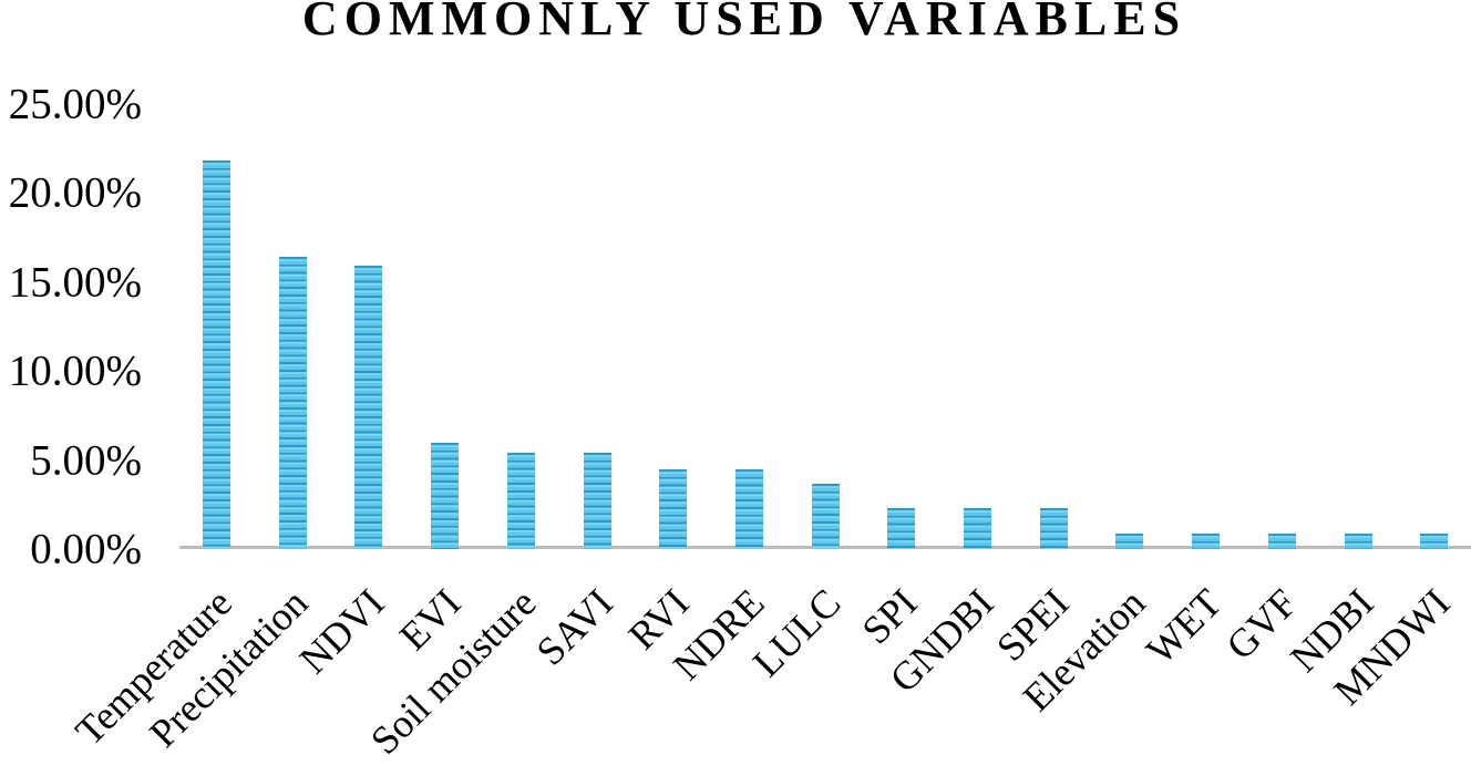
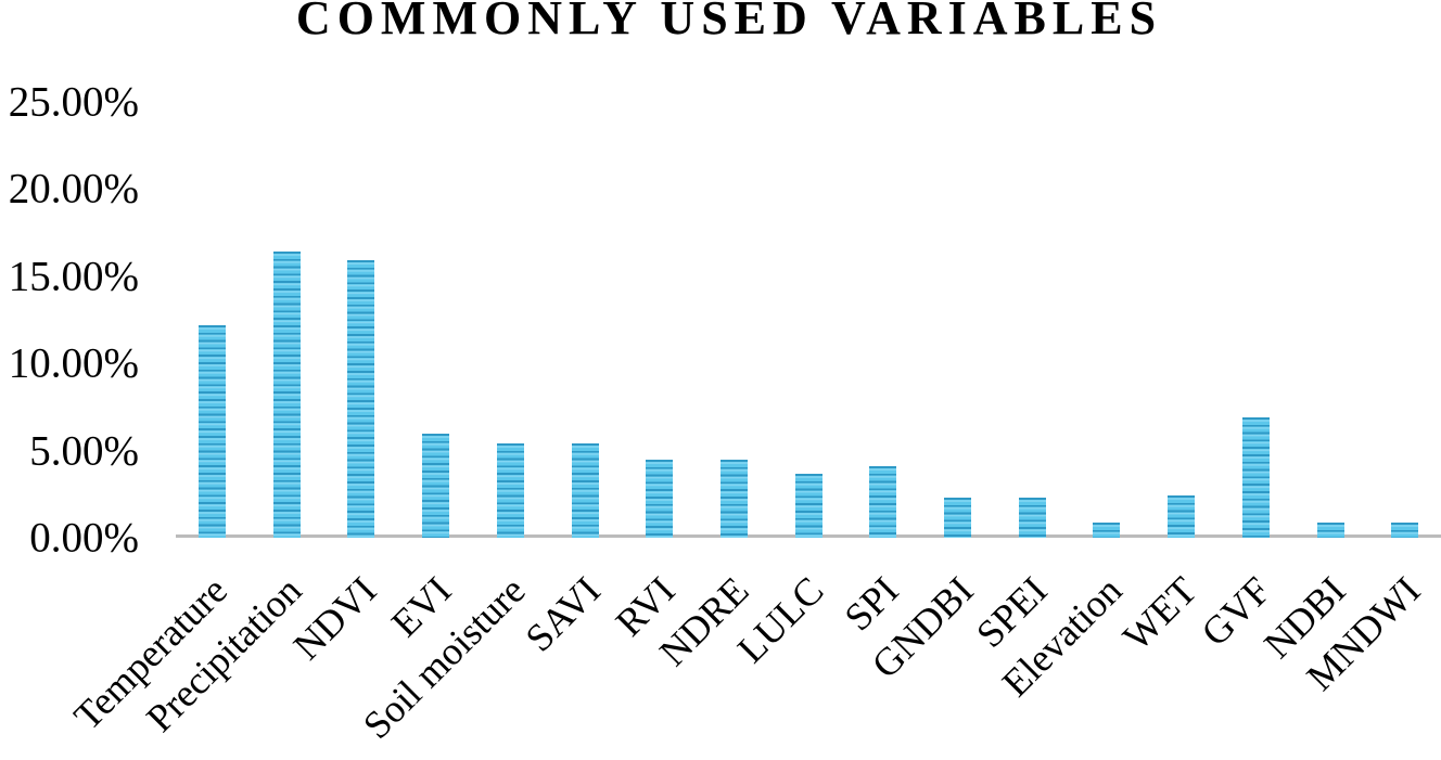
Temperature: 21.8% -> 12.2%
SPI: 2.3% -> 4.1%
WET: 0.9% -> 2.4%
GVF: 0.9% -> 6.9%
